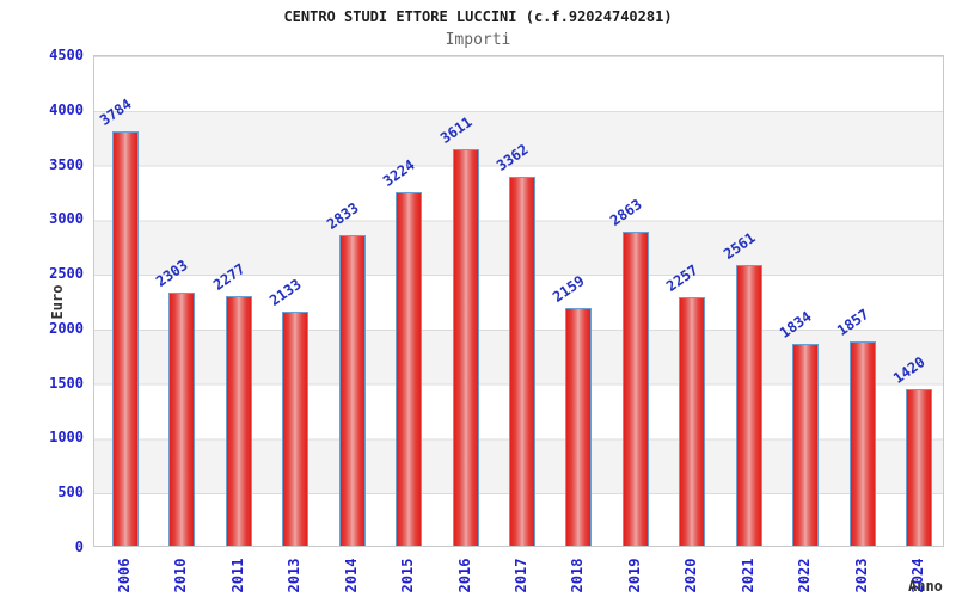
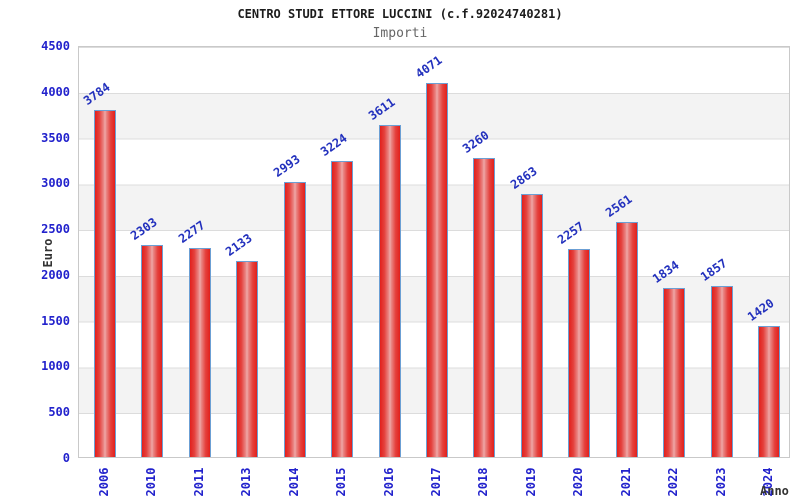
2014: 2833 -> 2993
2017: 3362 -> 4071
2018: 2159 -> 3260
